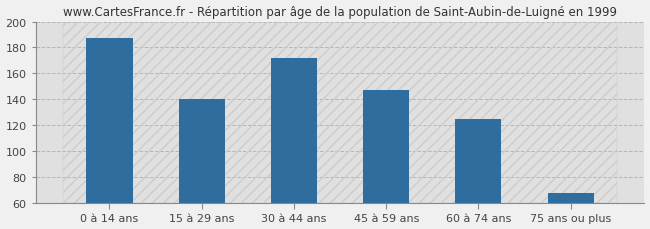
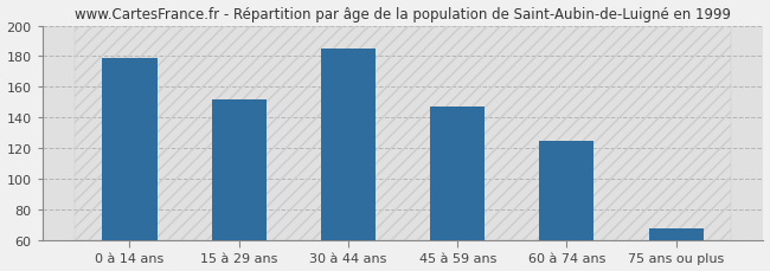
0 à 14 ans: 187 -> 179
15 à 29 ans: 140 -> 152
30 à 44 ans: 172 -> 185
